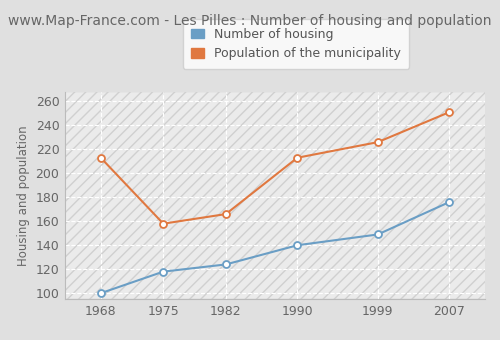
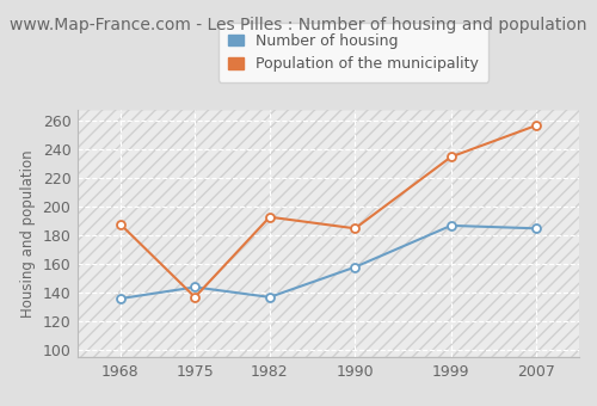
Number of housing/1968: 100 -> 136
Population of the municipality/1968: 213 -> 188
Number of housing/1975: 118 -> 144
Population of the municipality/1975: 158 -> 137
Number of housing/1982: 124 -> 137
Population of the municipality/1982: 166 -> 193
Number of housing/1990: 140 -> 158
Population of the municipality/1990: 213 -> 185
Number of housing/1999: 149 -> 187
Population of the municipality/1999: 226 -> 235
Number of housing/2007: 176 -> 185
Population of the municipality/2007: 251 -> 257
